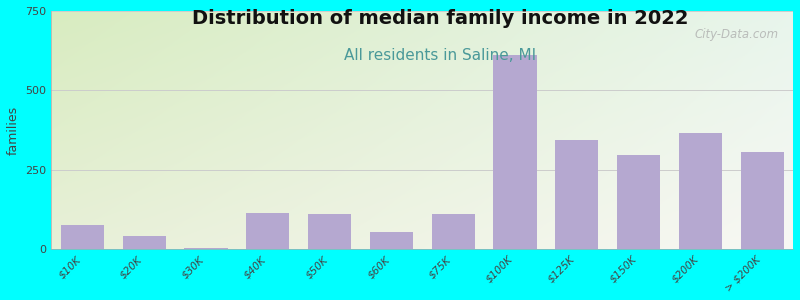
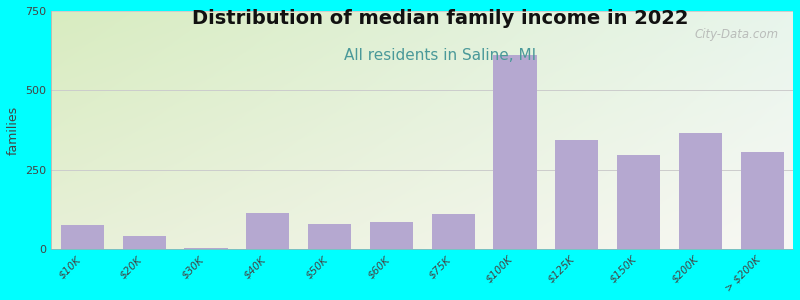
$50K: 110 -> 80
$60K: 55 -> 85
